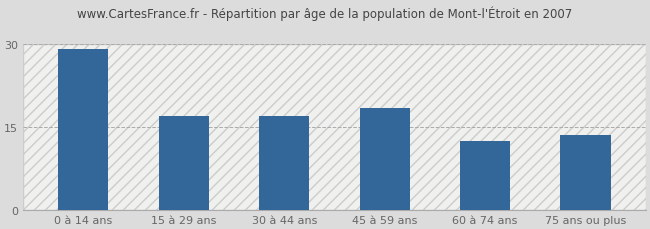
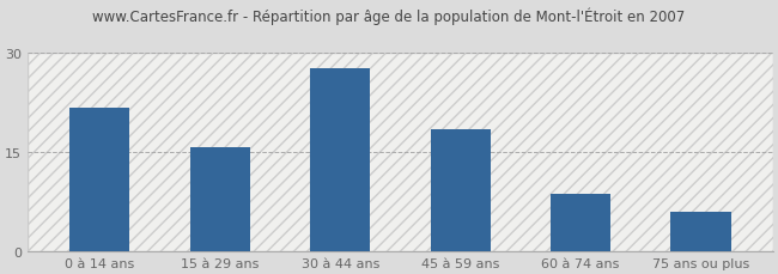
0 à 14 ans: 29.2 -> 21.8
15 à 29 ans: 17.0 -> 15.8
30 à 44 ans: 17.0 -> 27.6
60 à 74 ans: 12.5 -> 8.6
75 ans ou plus: 13.5 -> 6.0
